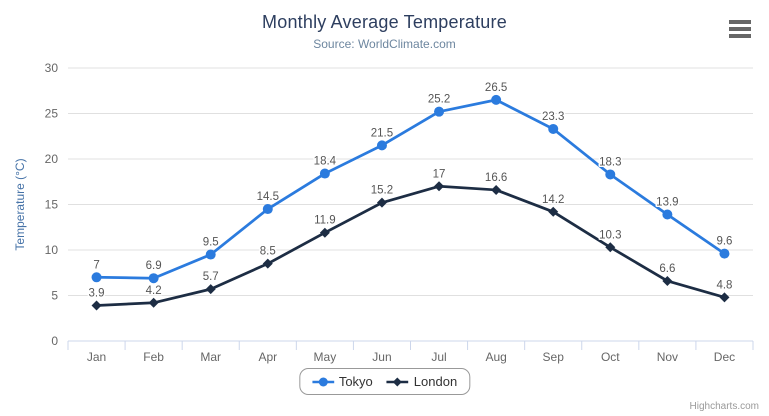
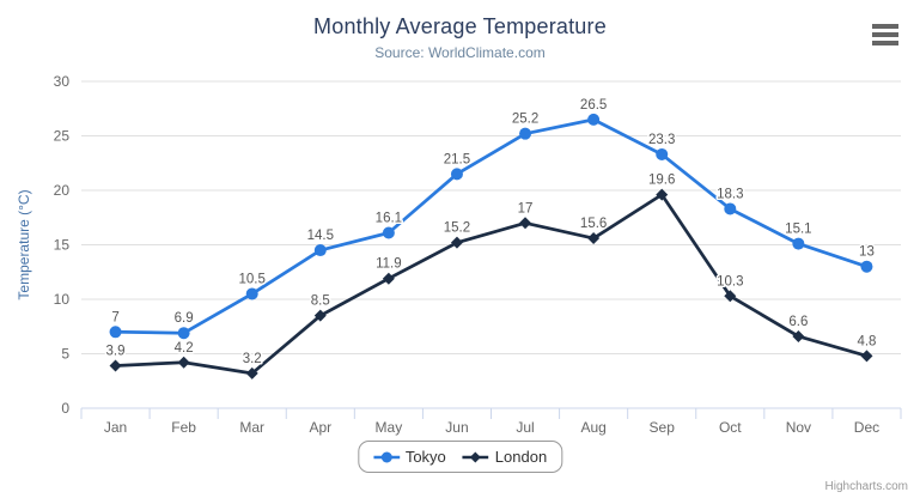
Tokyo/Mar: 9.5 -> 10.5
London/Mar: 5.7 -> 3.2
Tokyo/May: 18.4 -> 16.1
London/Aug: 16.6 -> 15.6
London/Sep: 14.2 -> 19.6
Tokyo/Nov: 13.9 -> 15.1
Tokyo/Dec: 9.6 -> 13
